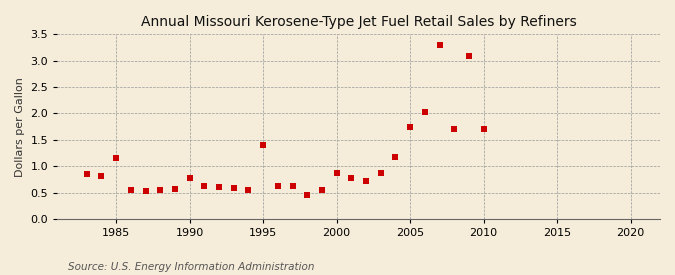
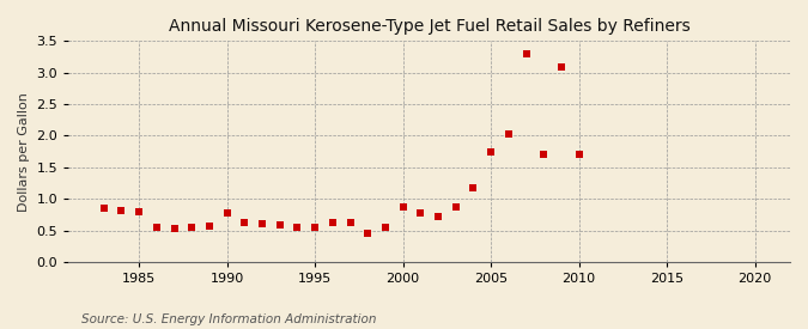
1985: 1.16 -> 0.79
1995: 1.40 -> 0.54
